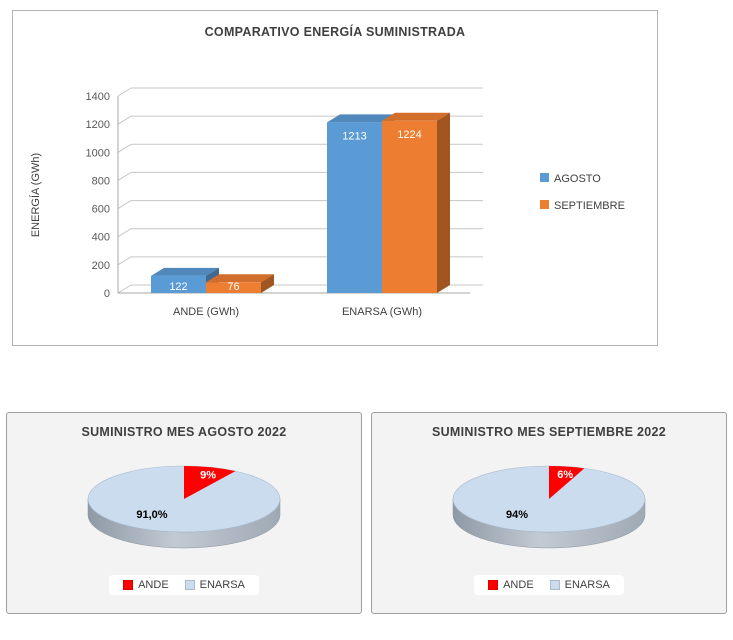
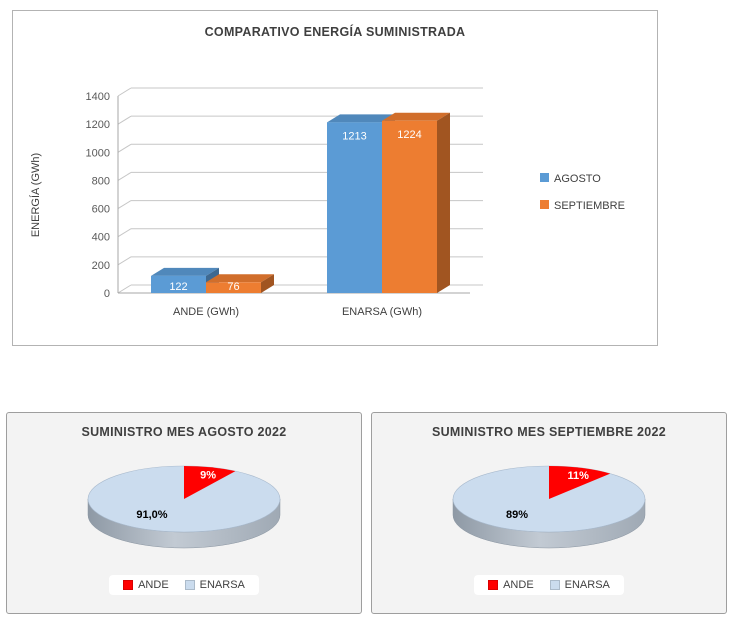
SUMINISTRO MES SEPTIEMBRE 2022/ANDE: 6% -> 11%
SUMINISTRO MES SEPTIEMBRE 2022/ENARSA: 94% -> 89%
